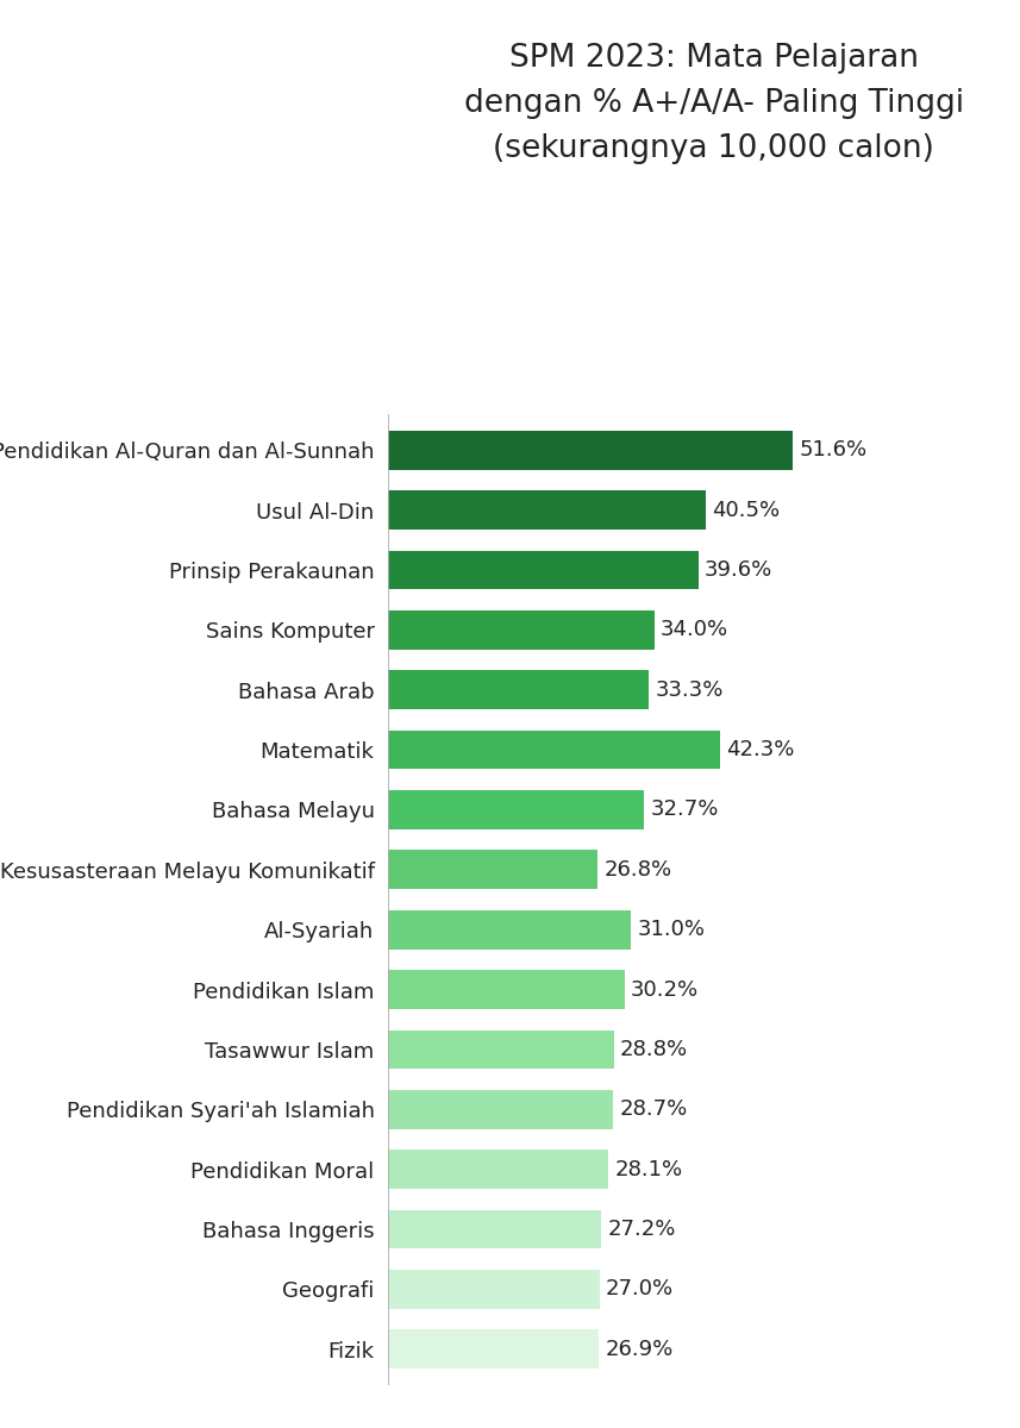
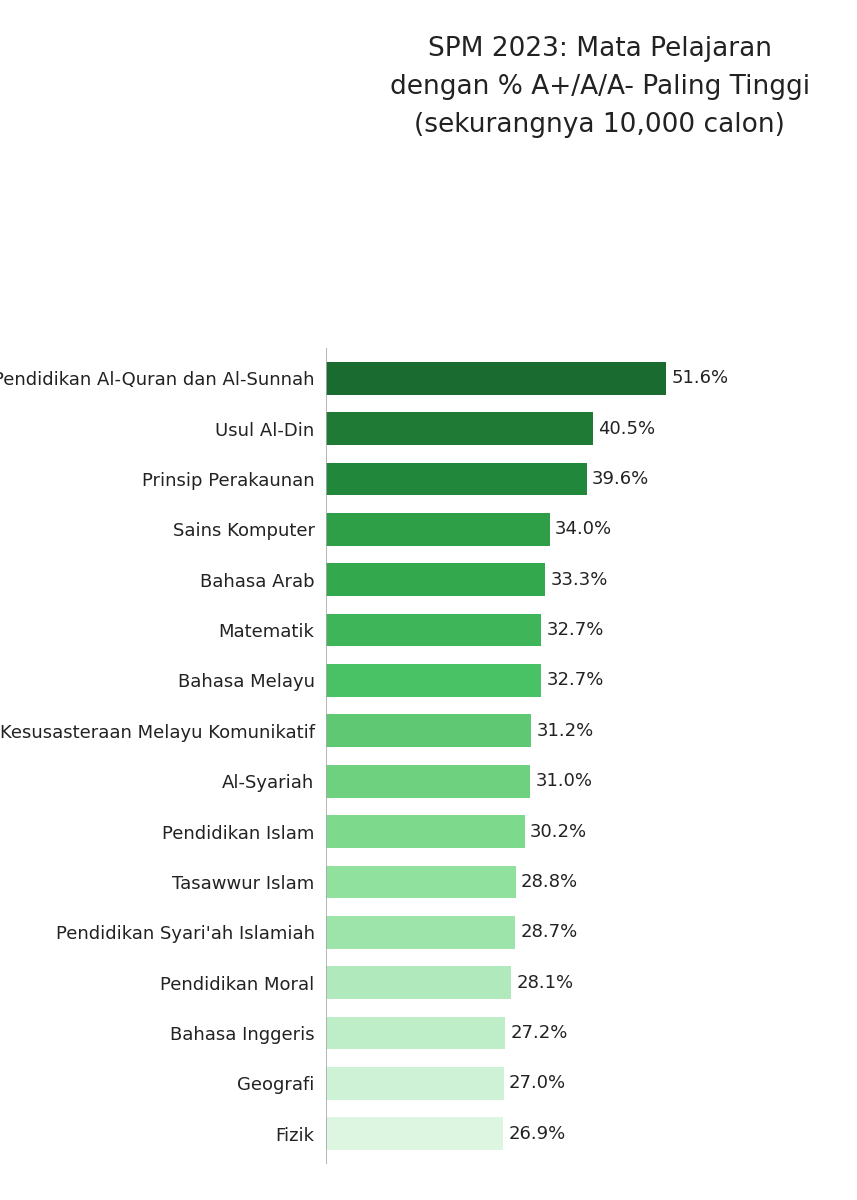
Matematik: 42.3% -> 32.7%
Kesusasteraan Melayu Komunikatif: 26.8% -> 31.2%
